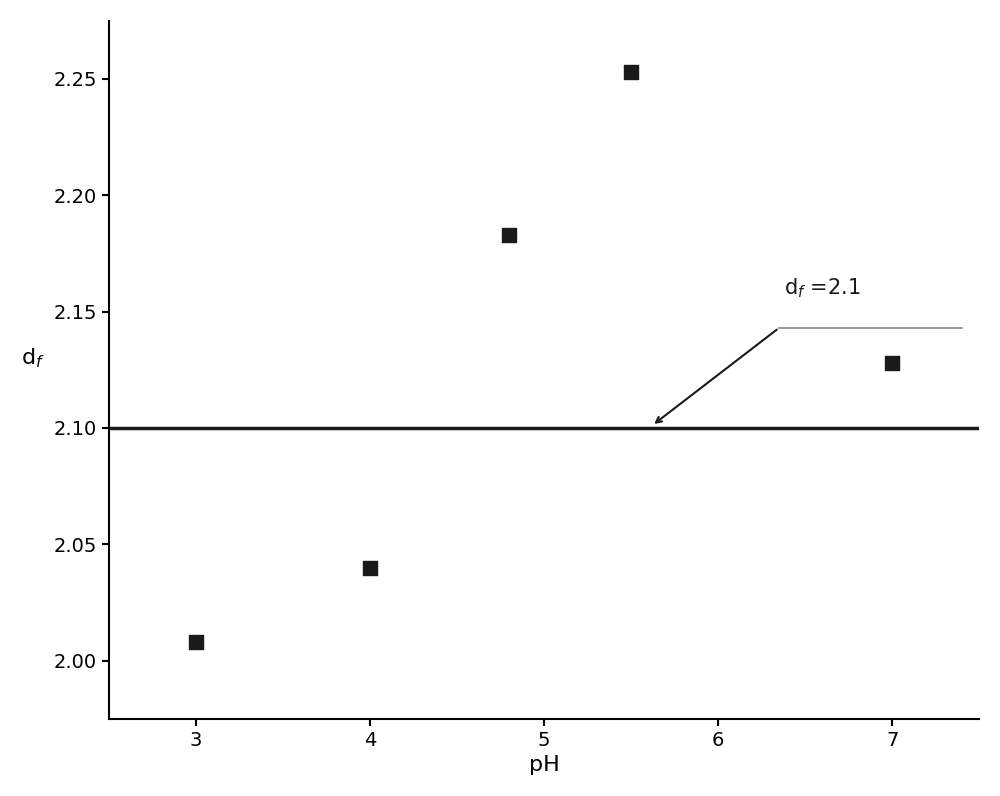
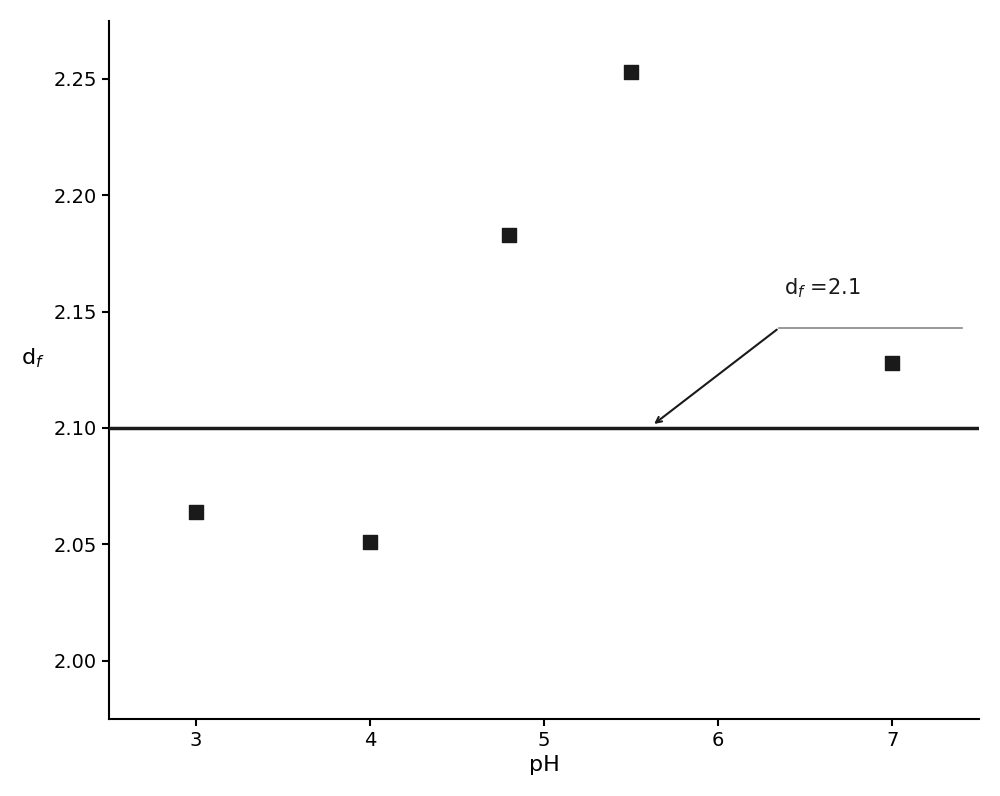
3: 2.008 -> 2.064
4: 2.040 -> 2.051
